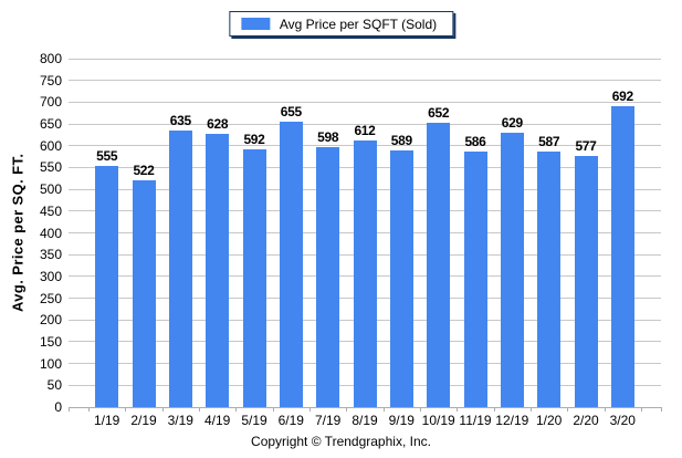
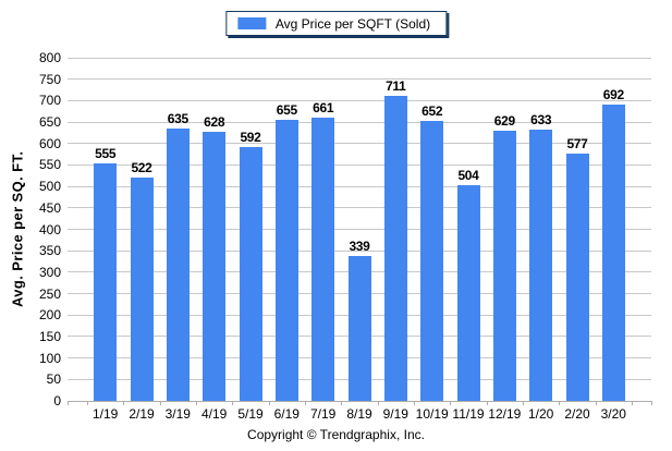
7/19: 598 -> 661
8/19: 612 -> 339
9/19: 589 -> 711
11/19: 586 -> 504
1/20: 587 -> 633
